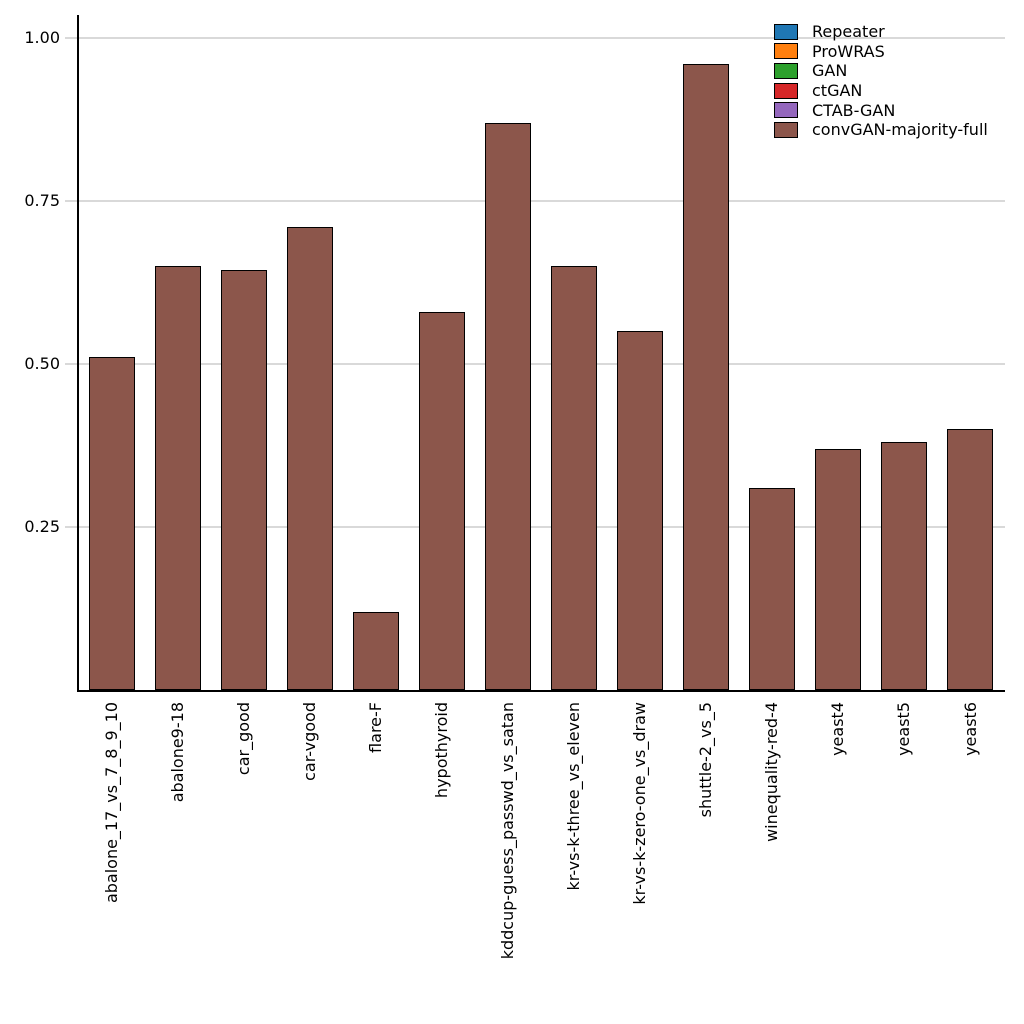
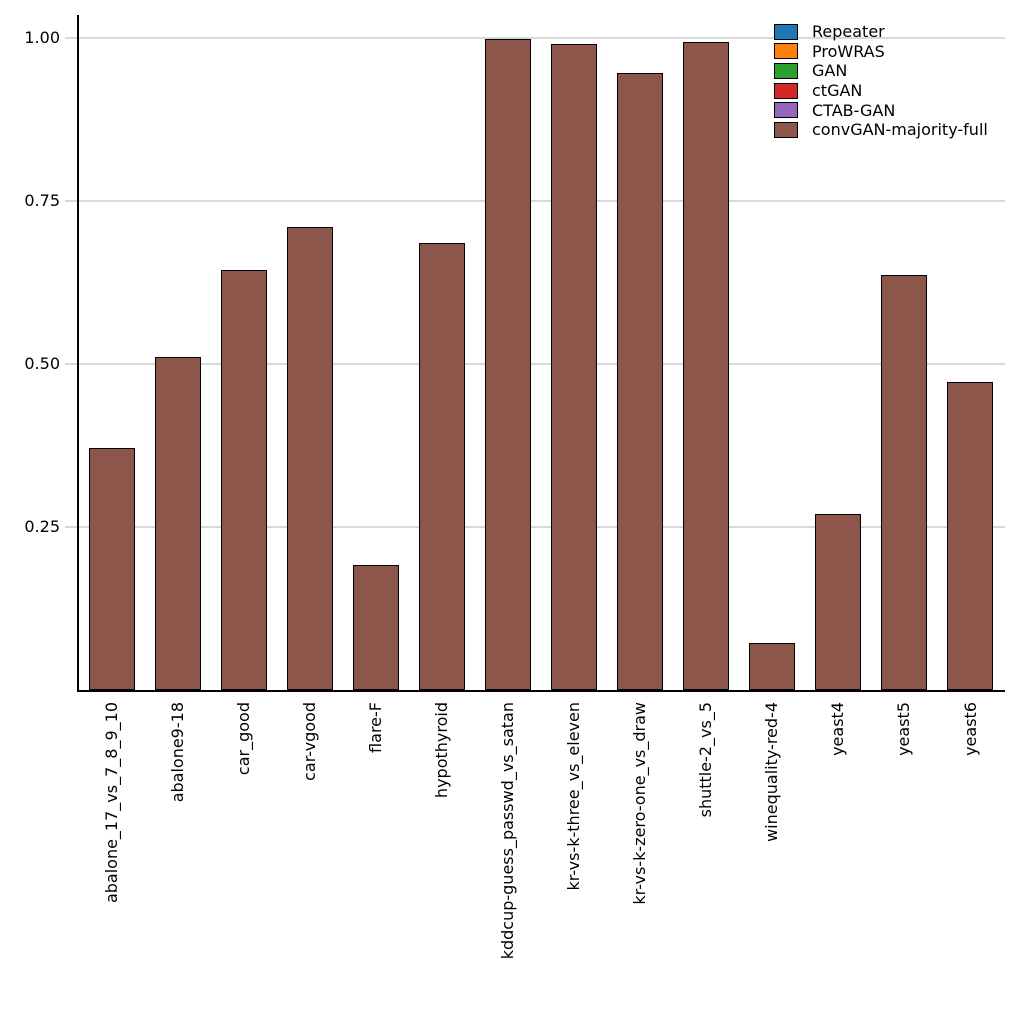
abalone_17_vs_7_8_9_10: 0.51 -> 0.37
abalone9-18: 0.65 -> 0.51
flare-F: 0.12 -> 0.19
hypothyroid: 0.58 -> 0.69
kddcup-guess_passwd_vs_satan: 0.87 -> 1.00
kr-vs-k-three_vs_eleven: 0.65 -> 0.99
kr-vs-k-zero-one_vs_draw: 0.55 -> 0.95
shuttle-2_vs_5: 0.96 -> 0.99
winequality-red-4: 0.31 -> 0.07
yeast4: 0.37 -> 0.27
yeast5: 0.38 -> 0.64
yeast6: 0.40 -> 0.47
